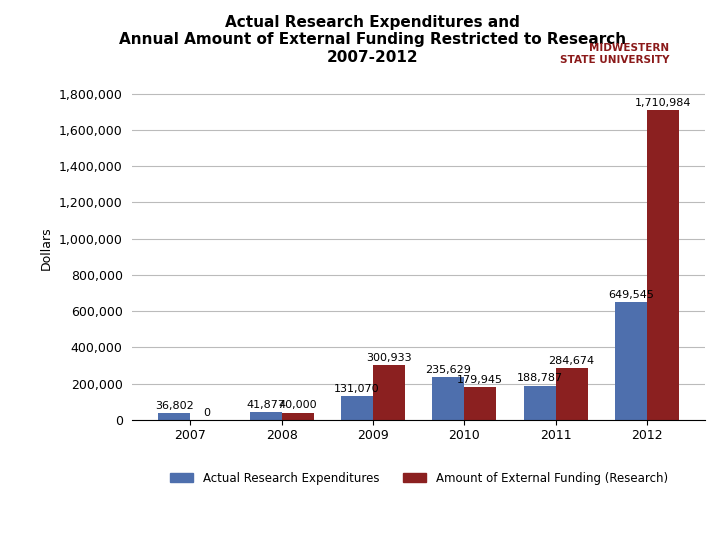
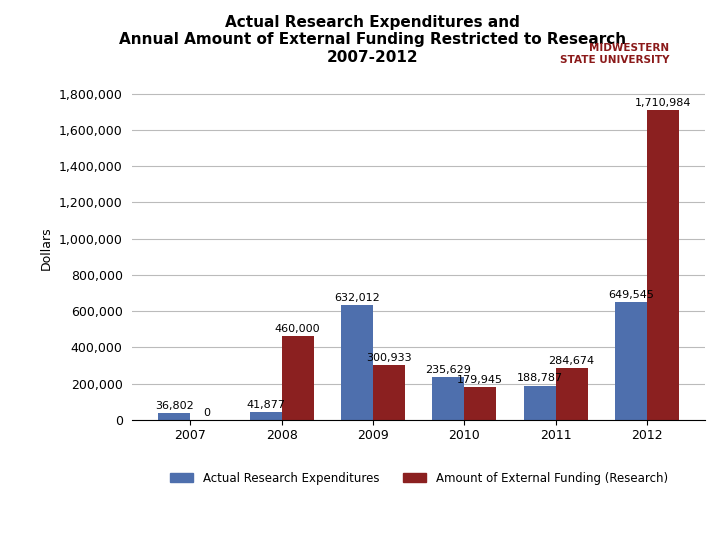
Amount of External Funding (Research)/2008: 40,000 -> 460,000
Actual Research Expenditures/2009: 131,070 -> 632,012
